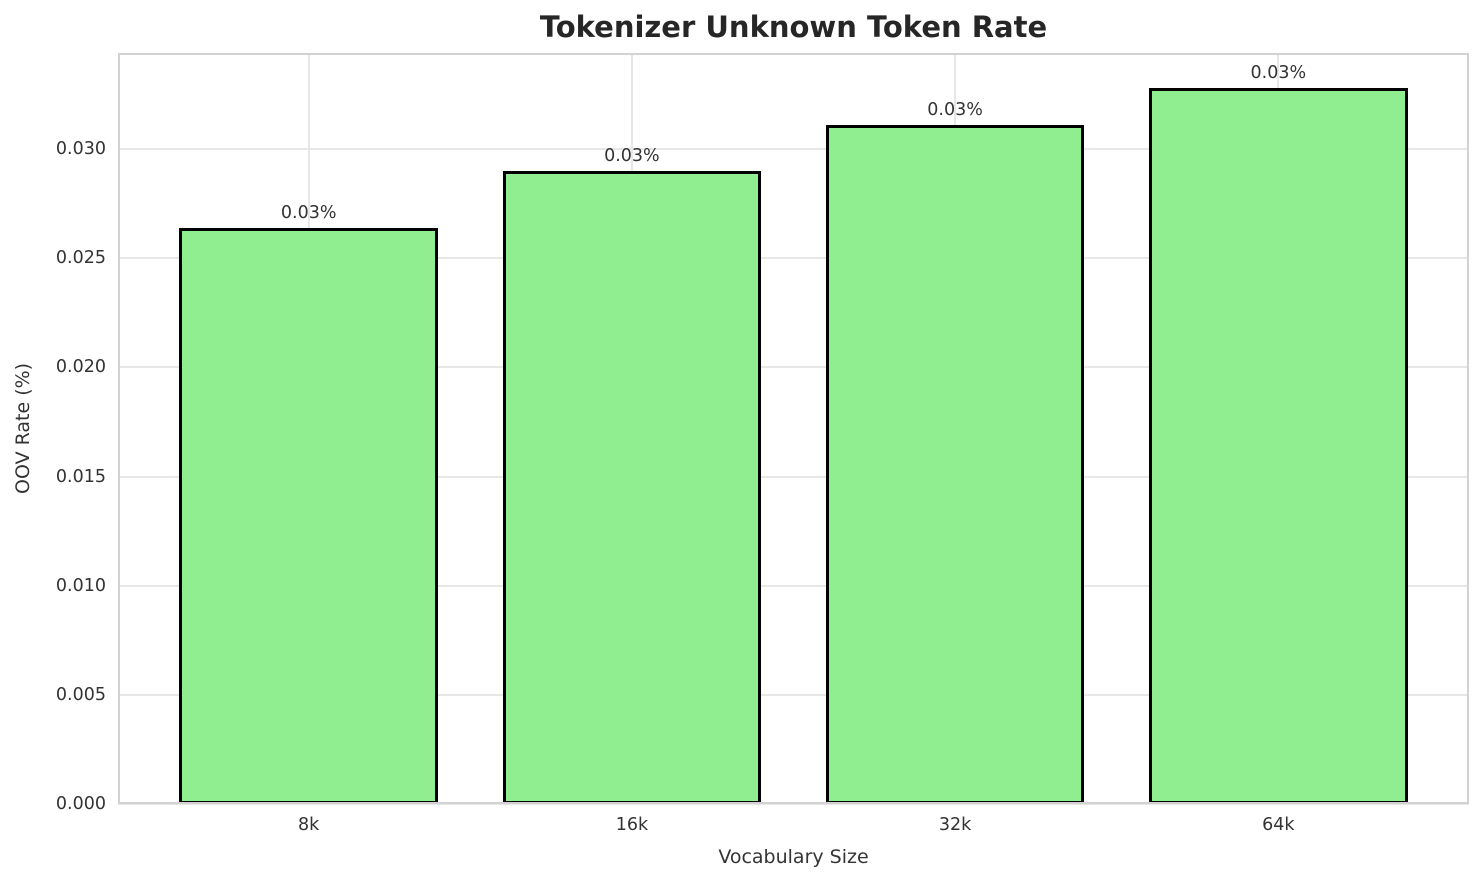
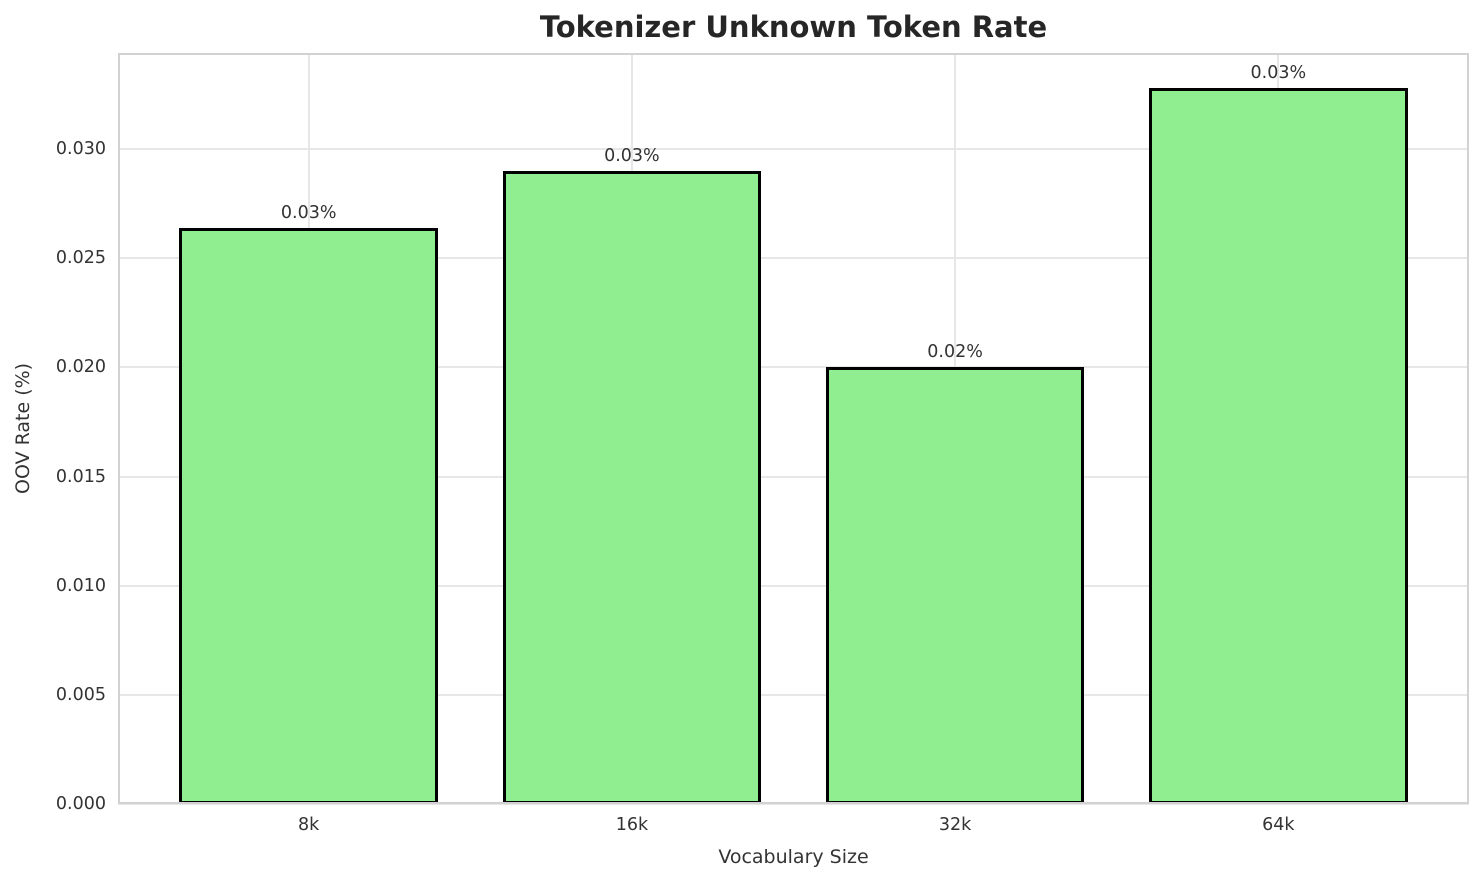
32k: 0.03% -> 0.02%
